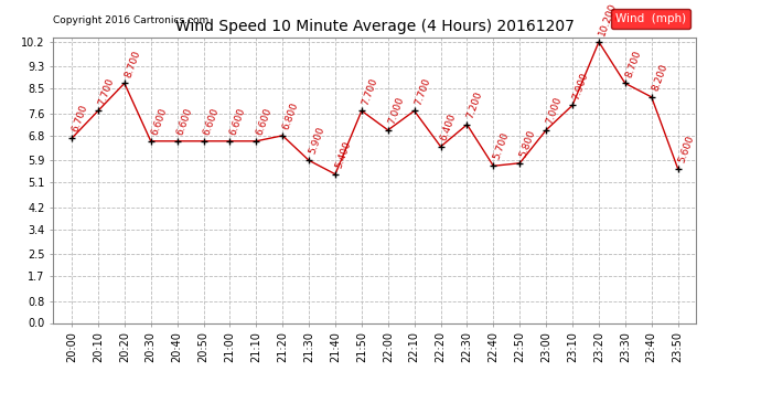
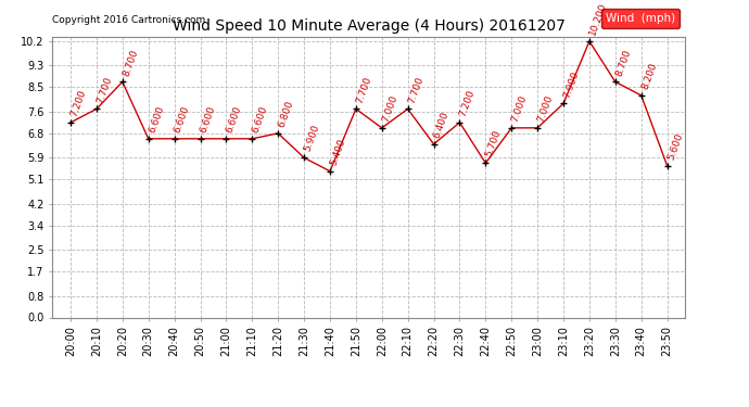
20:00: 6.700 -> 7.200
22:50: 5.800 -> 7.000
